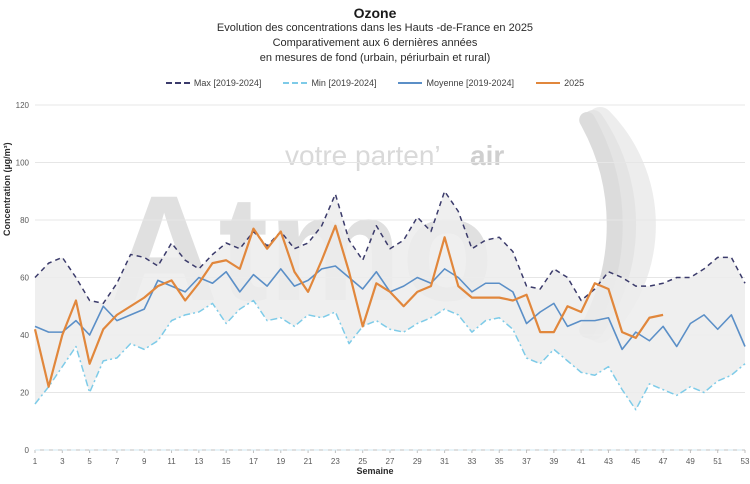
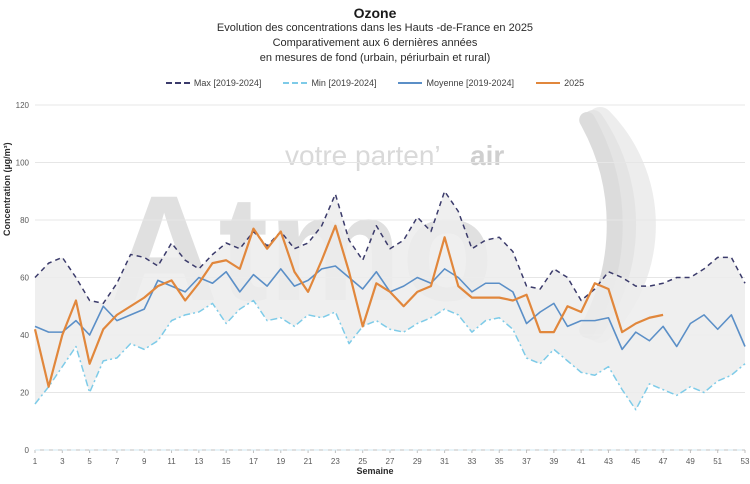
2025/45: 39 -> 44
